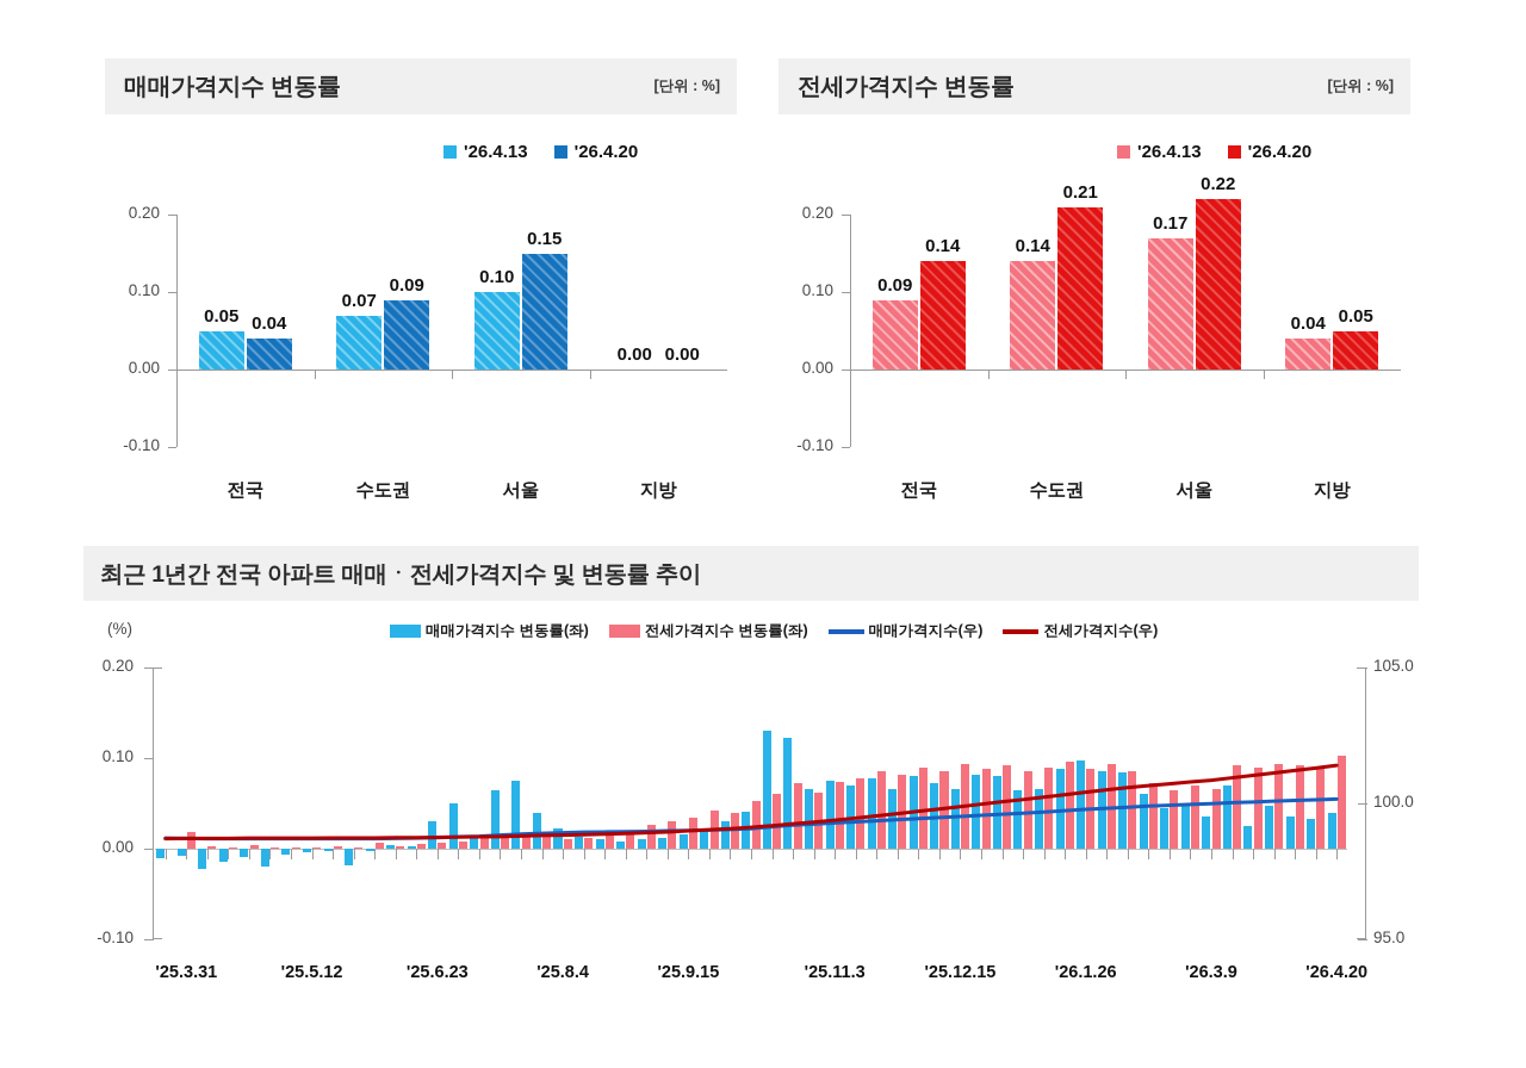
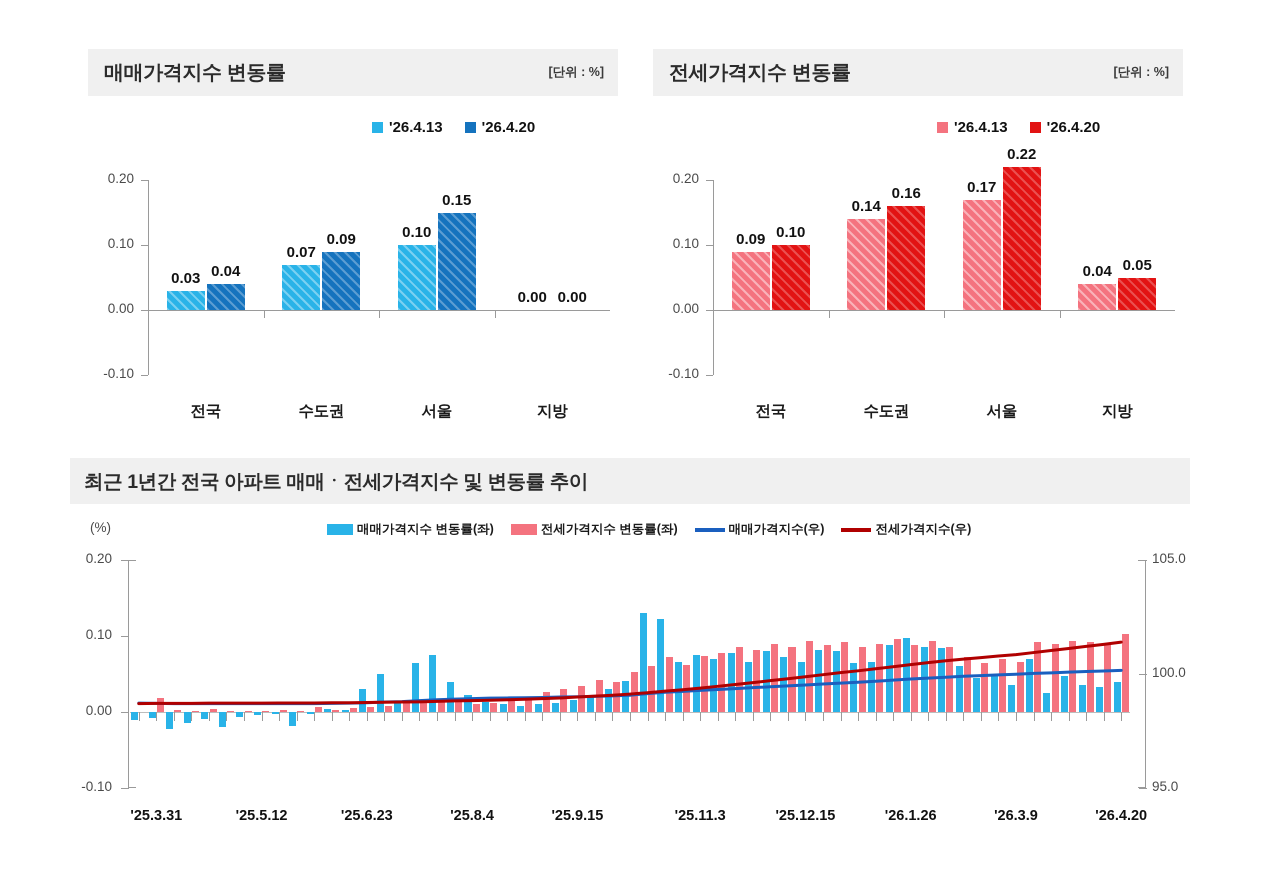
매매가격지수 변동률/'26.4.13/전국: 0.05 -> 0.03
전세가격지수 변동률/'26.4.20/전국: 0.14 -> 0.10
전세가격지수 변동률/'26.4.20/수도권: 0.21 -> 0.16
